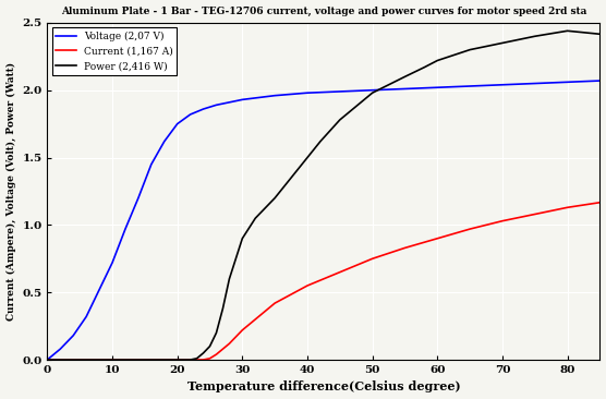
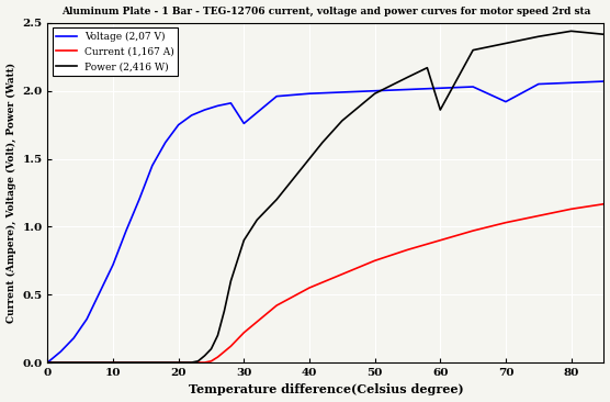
Voltage (2,07 V)/30: 1.93 -> 1.76
Power (2,416 W)/60: 2.22 -> 1.86
Voltage (2,07 V)/70: 2.04 -> 1.92
